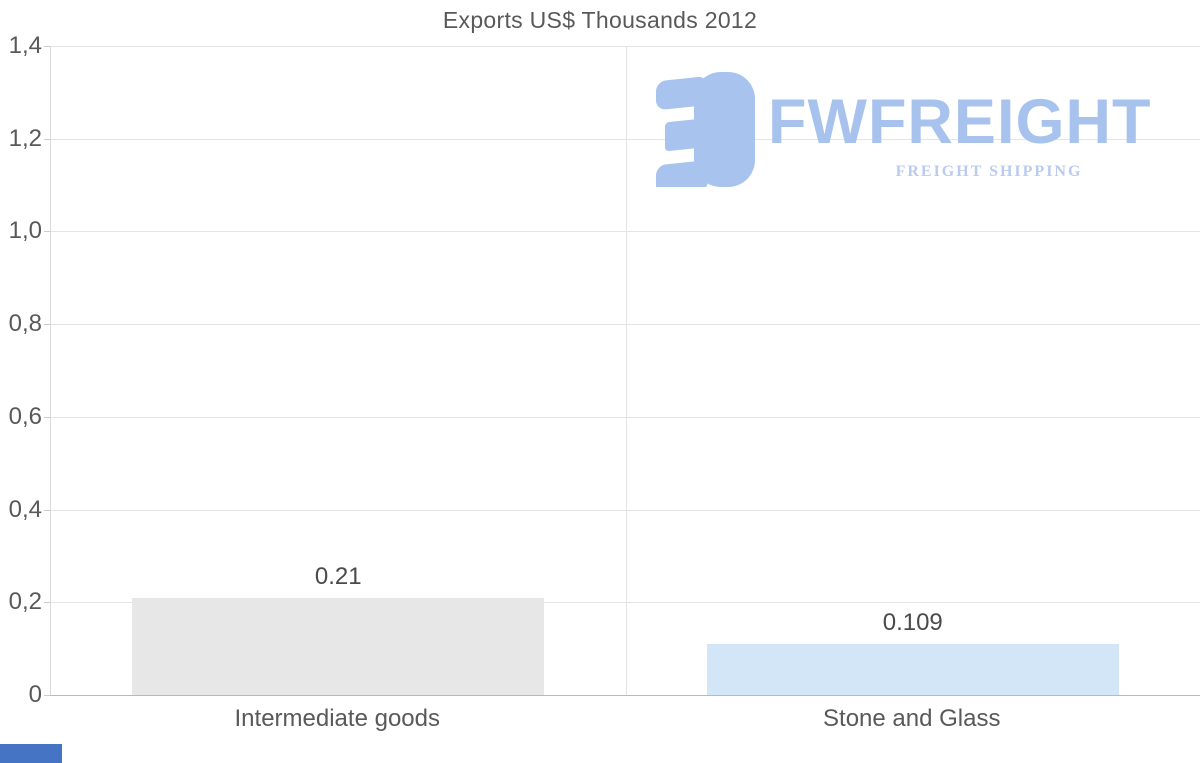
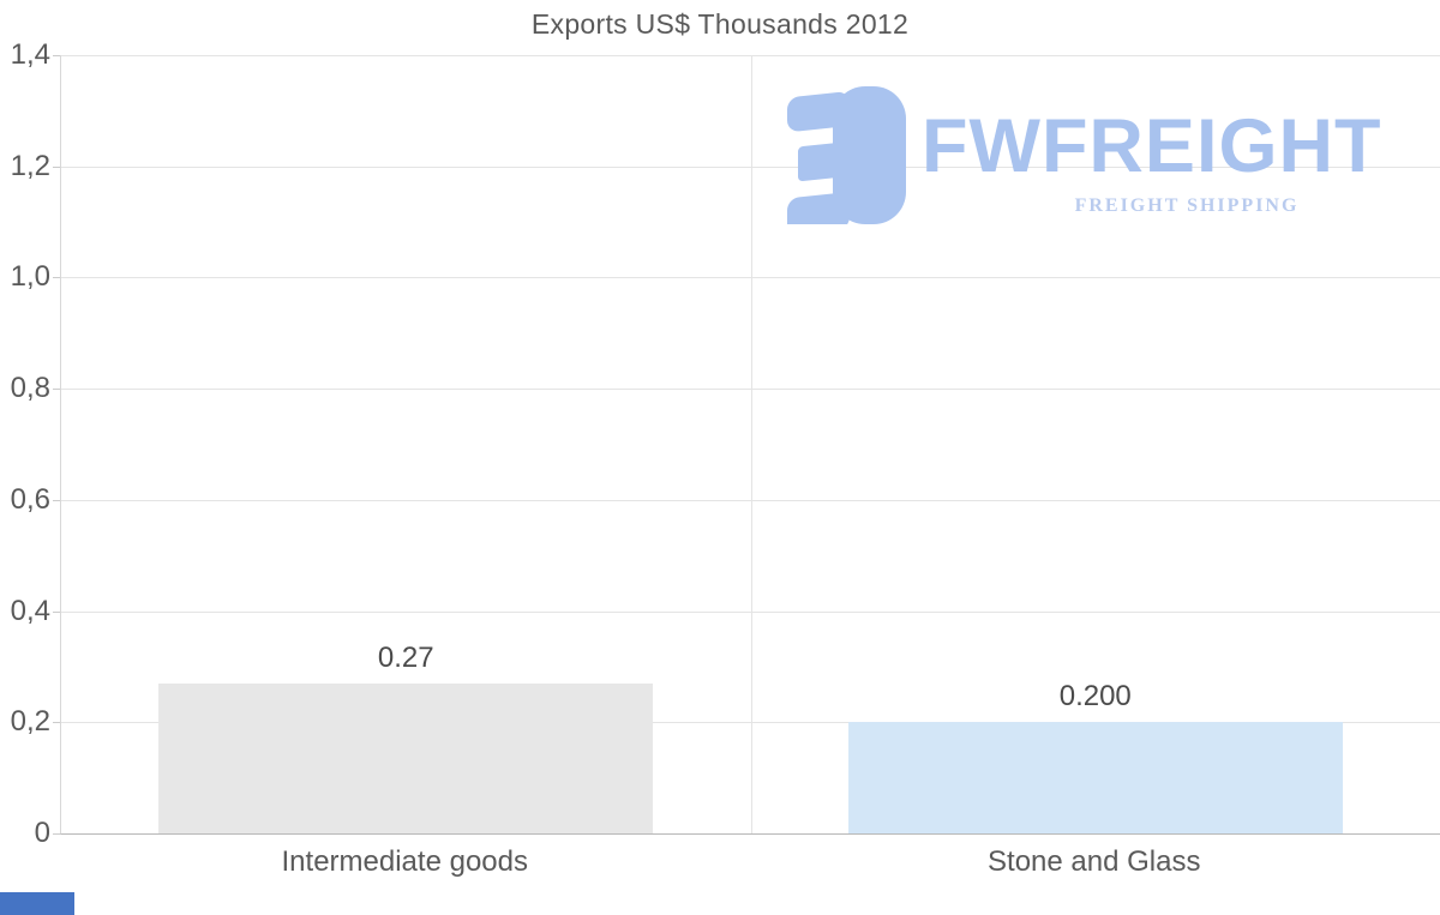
Intermediate goods: 0.21 -> 0.27
Stone and Glass: 0.109 -> 0.200
